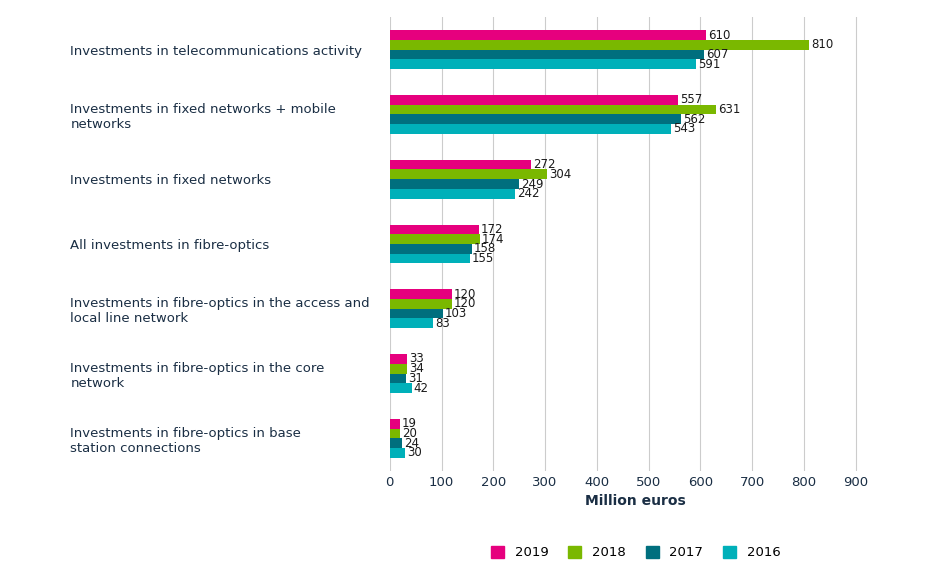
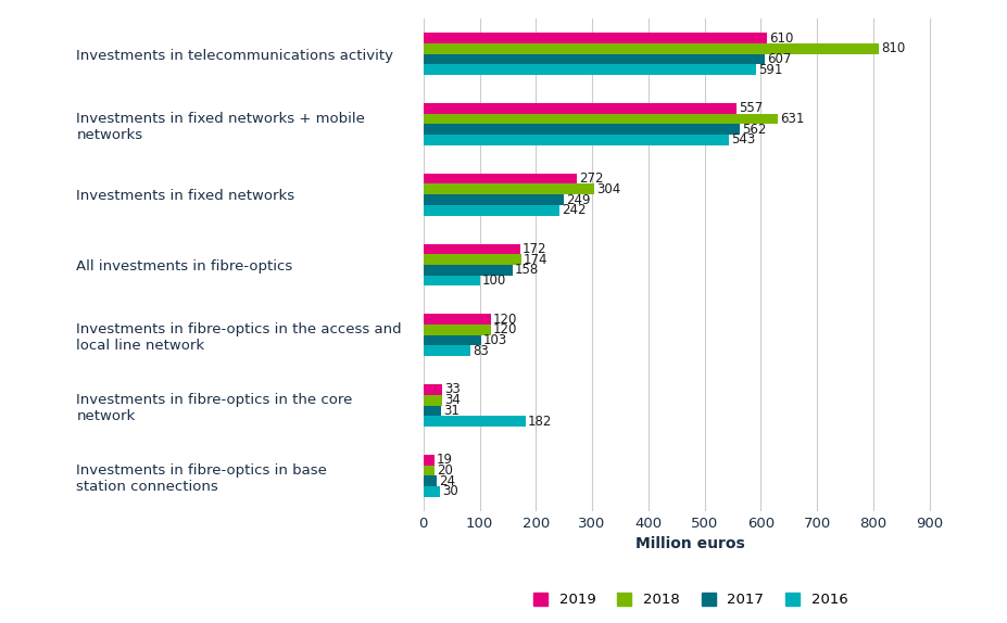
2016/All investments in fibre-optics: 155 -> 100
2016/Investments in fibre-optics in the core network: 42 -> 182
